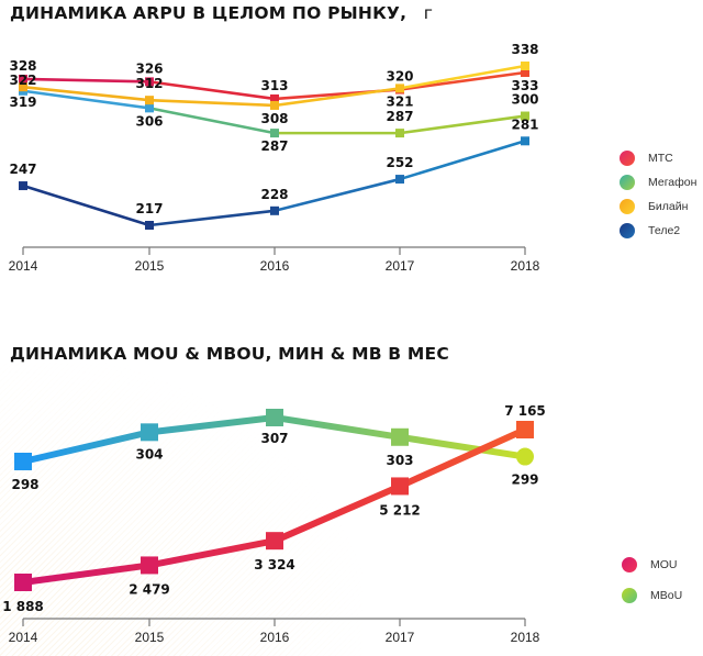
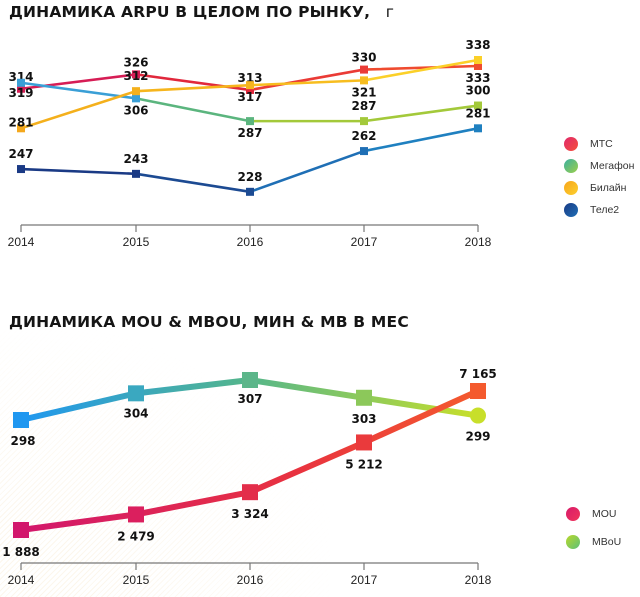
ДИНАМИКА ARPU В ЦЕЛОМ ПО РЫНКУ,/МТС/2014: 328 -> 314
ДИНАМИКА ARPU В ЦЕЛОМ ПО РЫНКУ,/Билайн/2014: 322 -> 281
ДИНАМИКА ARPU В ЦЕЛОМ ПО РЫНКУ,/Теле2/2015: 217 -> 243
ДИНАМИКА ARPU В ЦЕЛОМ ПО РЫНКУ,/Билайн/2016: 308 -> 317
ДИНАМИКА ARPU В ЦЕЛОМ ПО РЫНКУ,/МТС/2017: 320 -> 330
ДИНАМИКА ARPU В ЦЕЛОМ ПО РЫНКУ,/Теле2/2017: 252 -> 262
